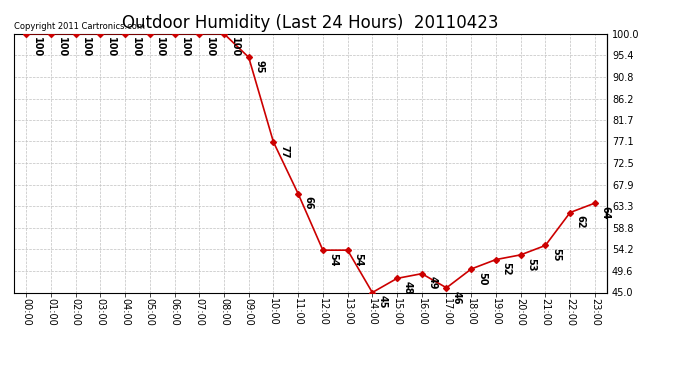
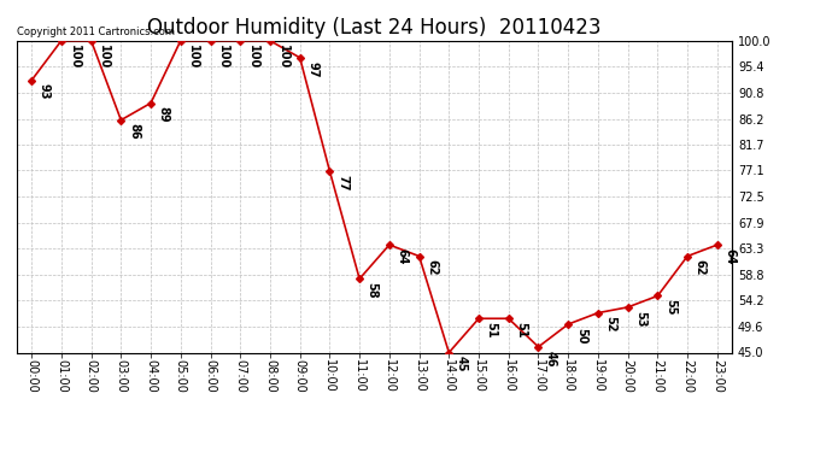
00:00: 100 -> 93
03:00: 100 -> 86
04:00: 100 -> 89
09:00: 95 -> 97
11:00: 66 -> 58
12:00: 54 -> 64
13:00: 54 -> 62
15:00: 48 -> 51
16:00: 49 -> 51
